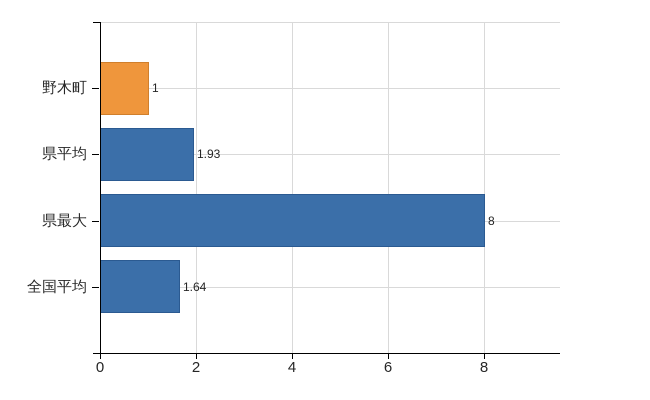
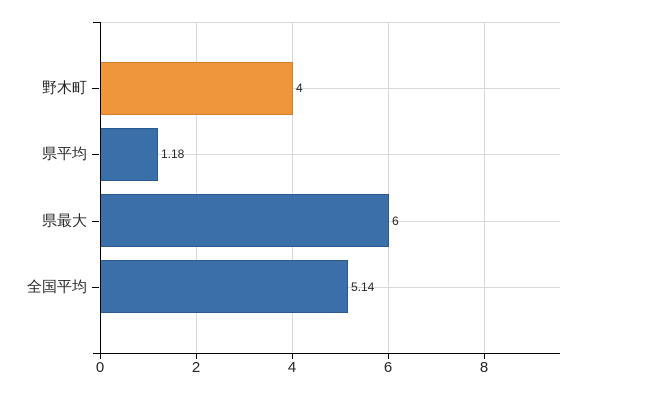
野木町: 1 -> 4
県平均: 1.93 -> 1.18
県最大: 8 -> 6
全国平均: 1.64 -> 5.14
